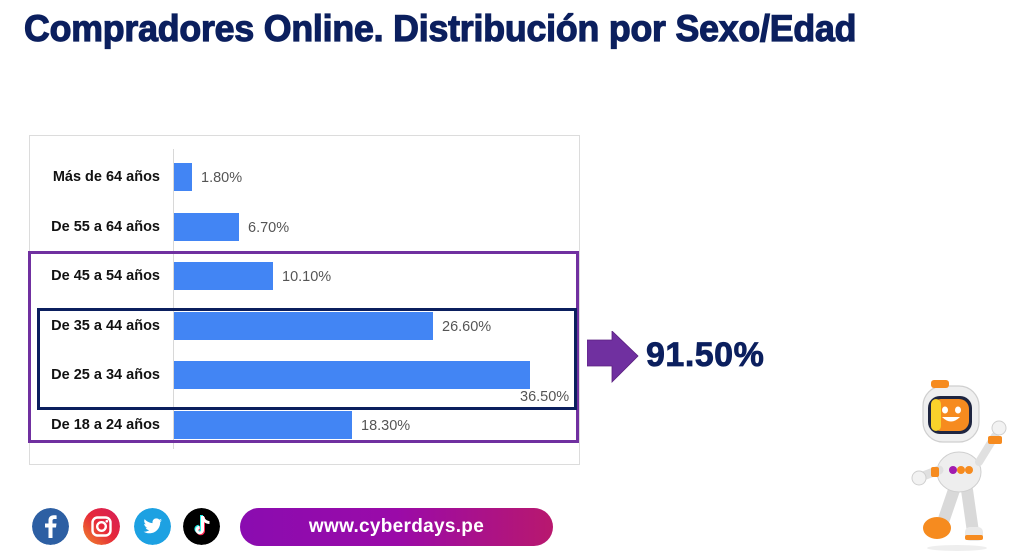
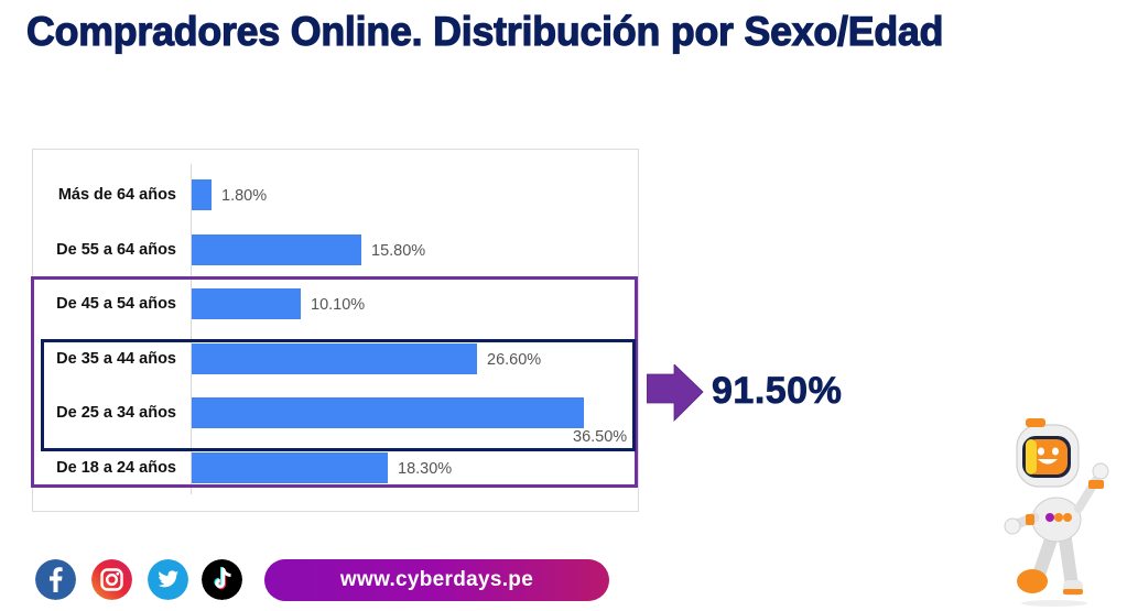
De 55 a 64 años: 6.70% -> 15.80%
